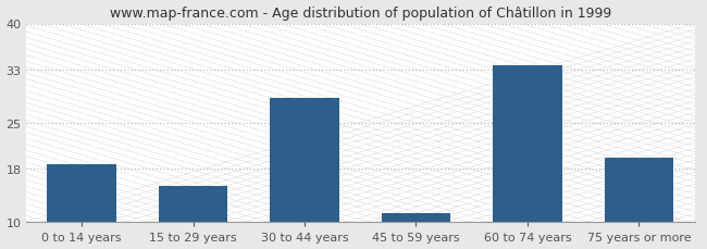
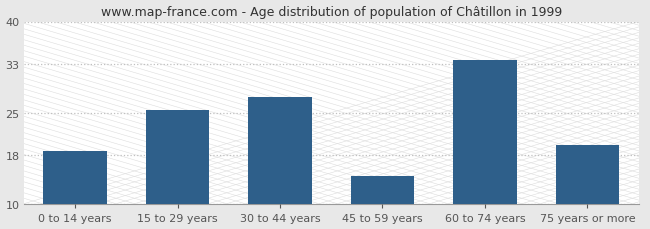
15 to 29 years: 15.4 -> 25.4
30 to 44 years: 28.8 -> 27.6
45 to 59 years: 11.3 -> 14.6
